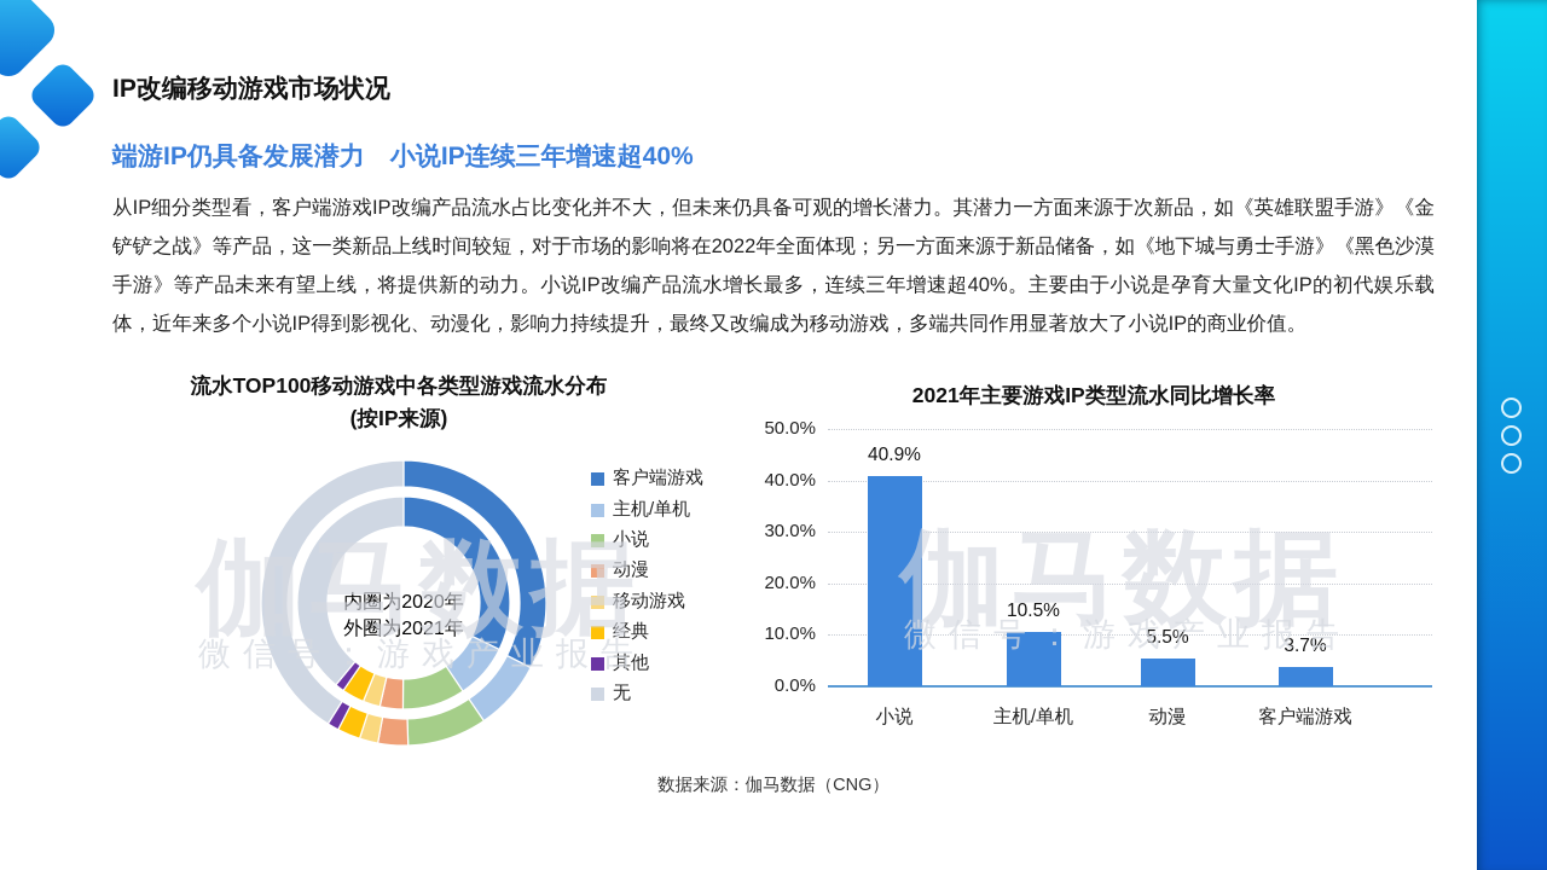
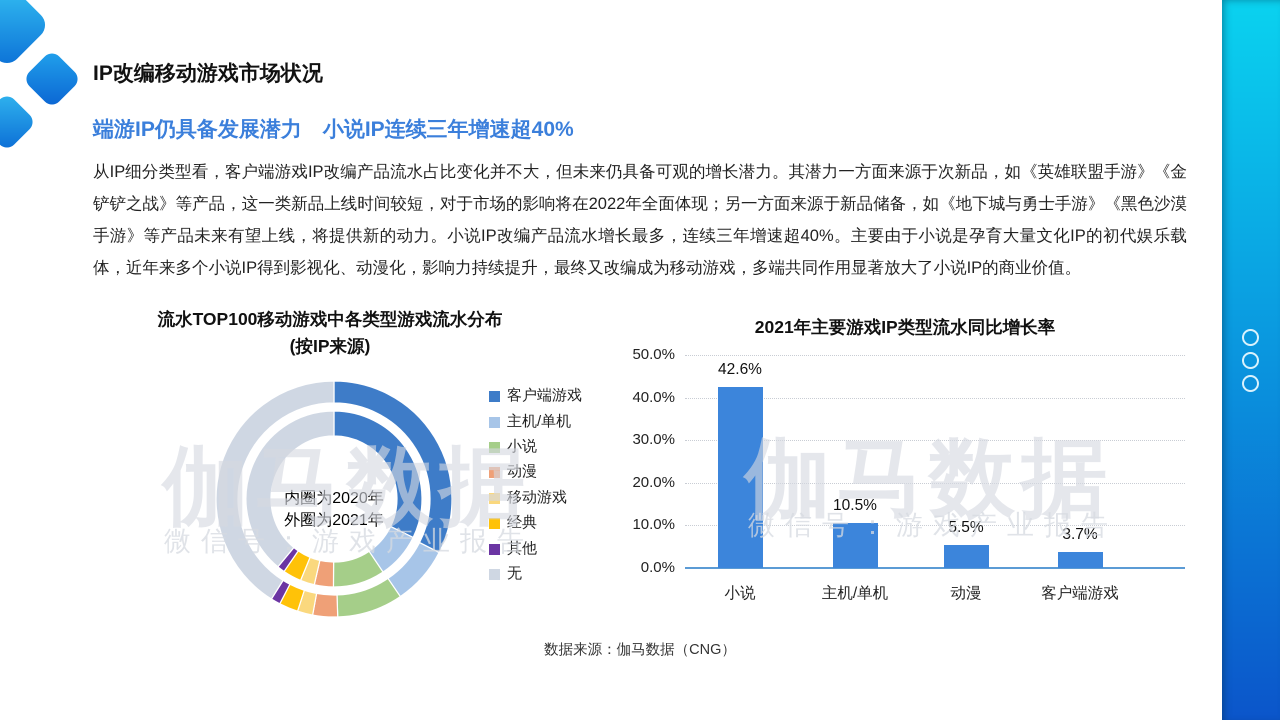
2021年主要游戏IP类型流水同比增长率/小说: 40.9% -> 42.6%
